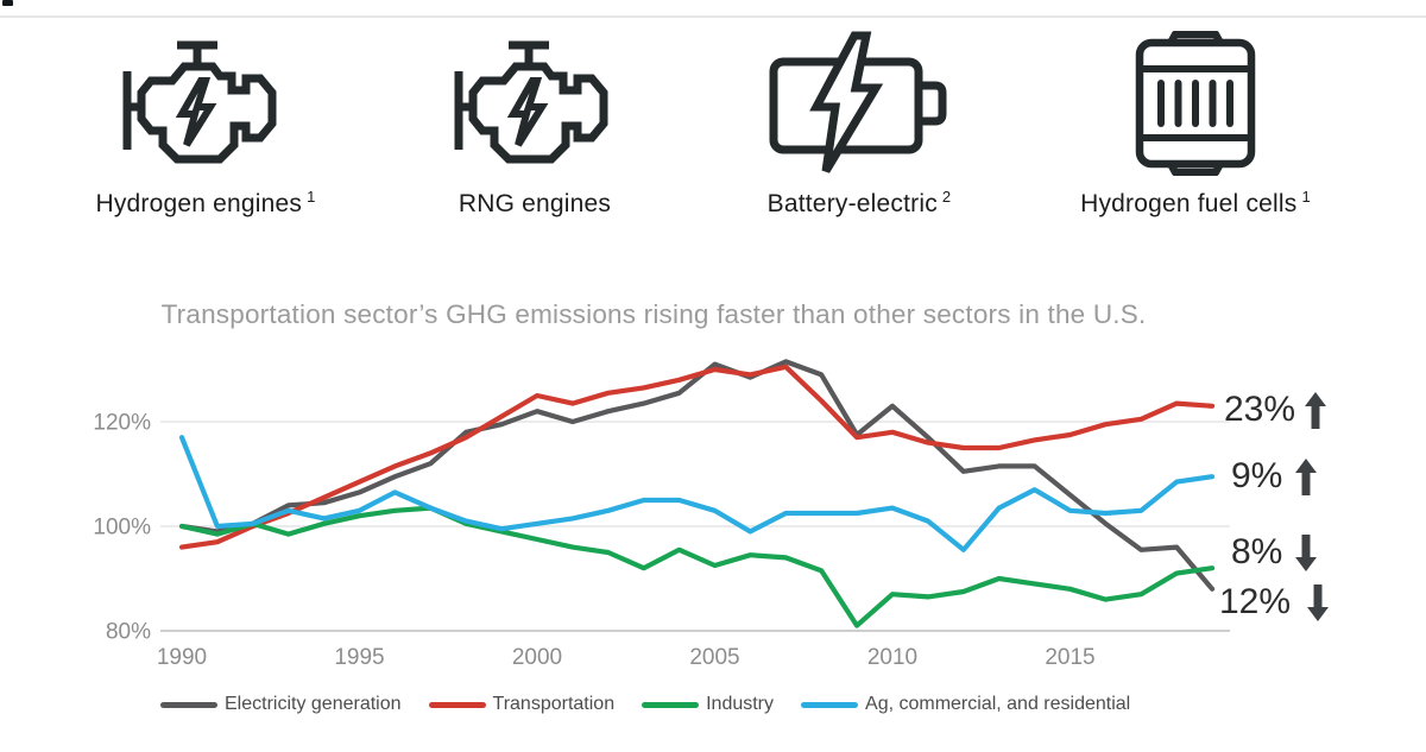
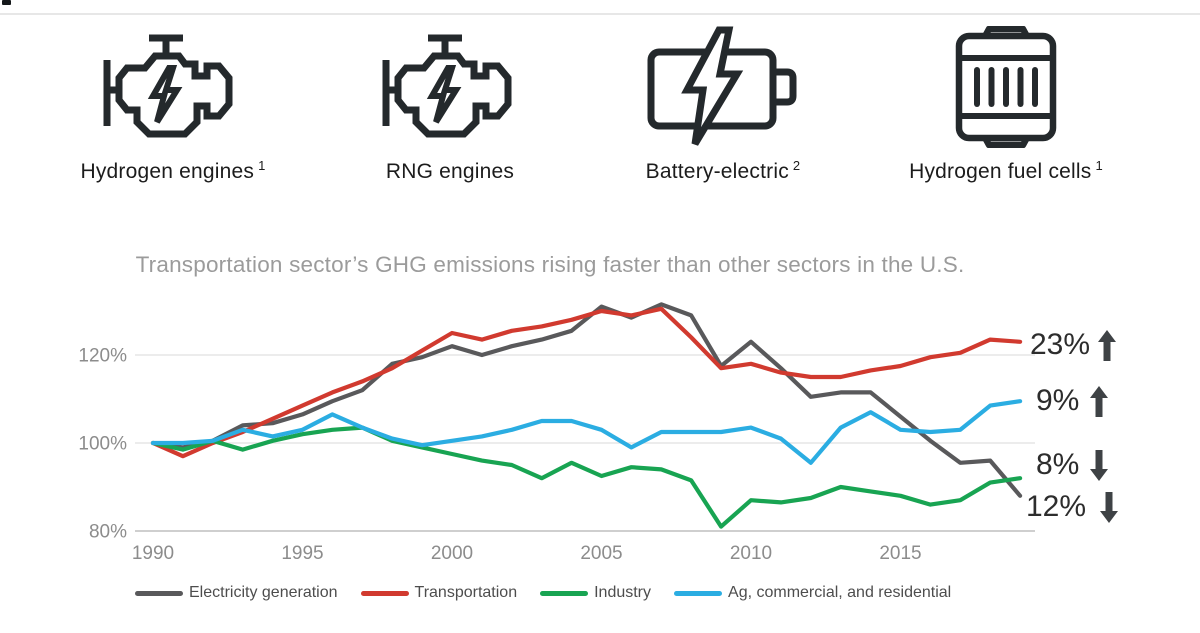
Transportation/1990: 96% -> 100%
Ag, commercial, and residential/1990: 117% -> 100%
